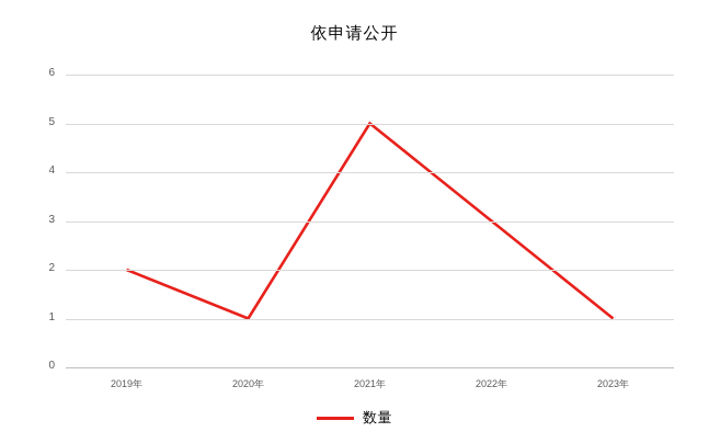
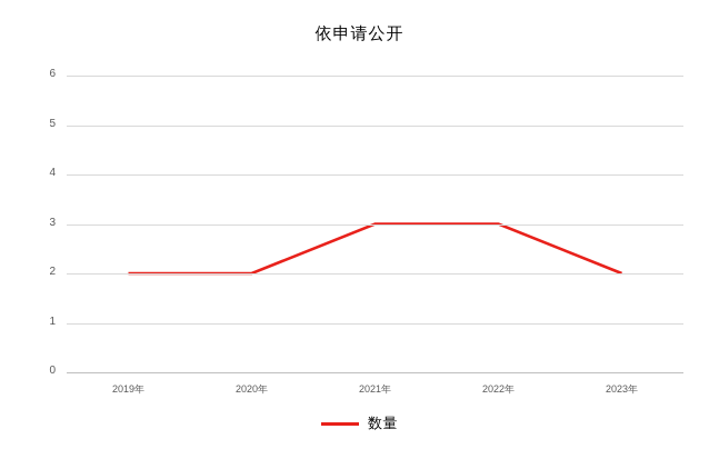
2020年: 1 -> 2
2021年: 5 -> 3
2023年: 1 -> 2
